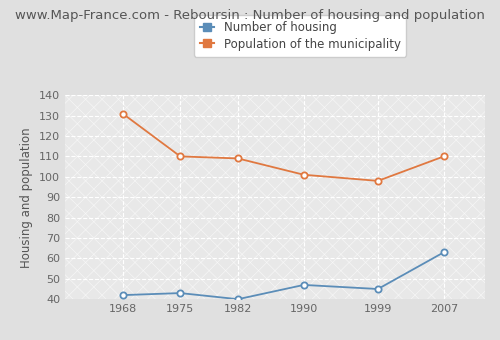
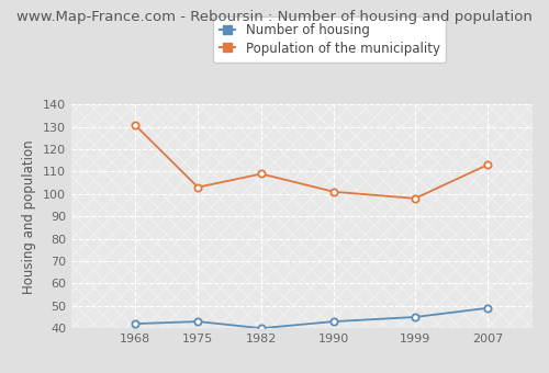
Population of the municipality/1975: 110 -> 103
Number of housing/1990: 47 -> 43
Number of housing/2007: 63 -> 49
Population of the municipality/2007: 110 -> 113
